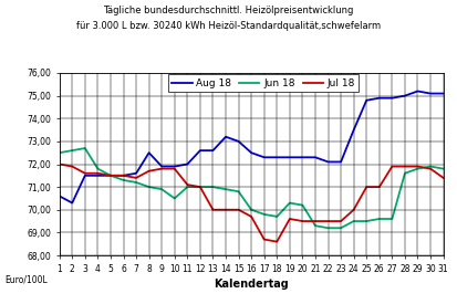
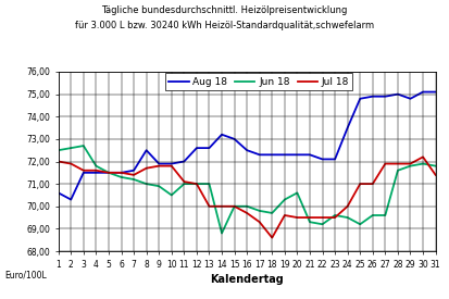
Jun 18/14: 70,9 -> 68,8
Jun 18/15: 70,8 -> 70,0
Jul 18/17: 68,7 -> 69,3
Jun 18/20: 70,2 -> 70,6
Jun 18/23: 69,2 -> 69,6
Jun 18/25: 69,5 -> 69,2
Aug 18/29: 75,2 -> 74,8
Jul 18/30: 71,8 -> 72,2
